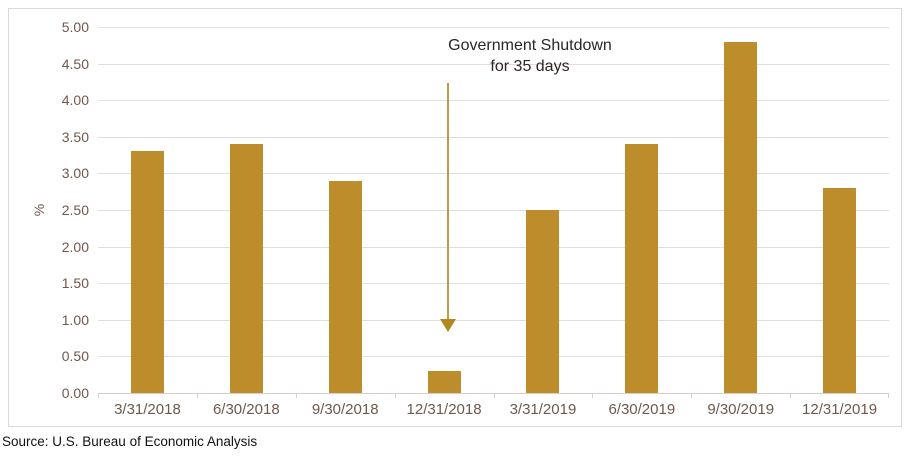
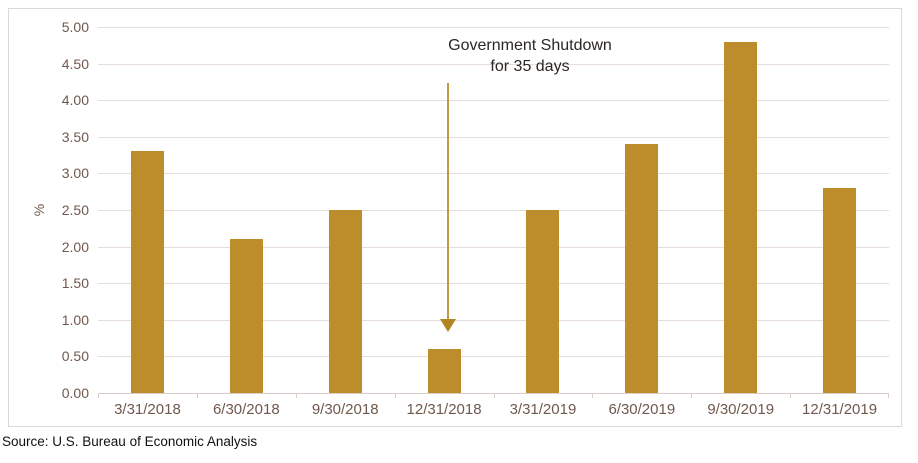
6/30/2018: 3.4 -> 2.1
9/30/2018: 2.9 -> 2.5
12/31/2018: 0.3 -> 0.6
